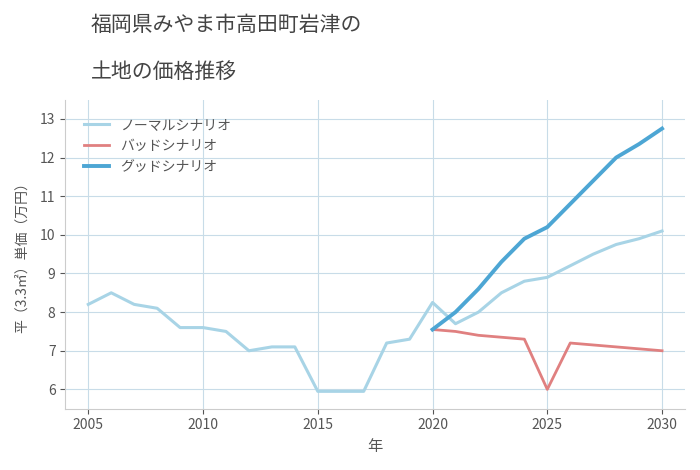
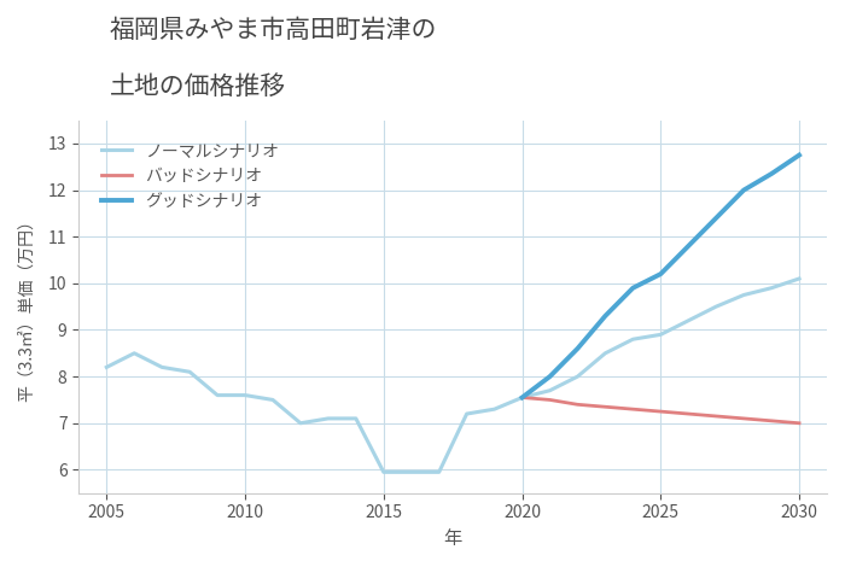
ノーマルシナリオ/2020: 8.25 -> 7.55
バッドシナリオ/2025: 6.00 -> 7.25
